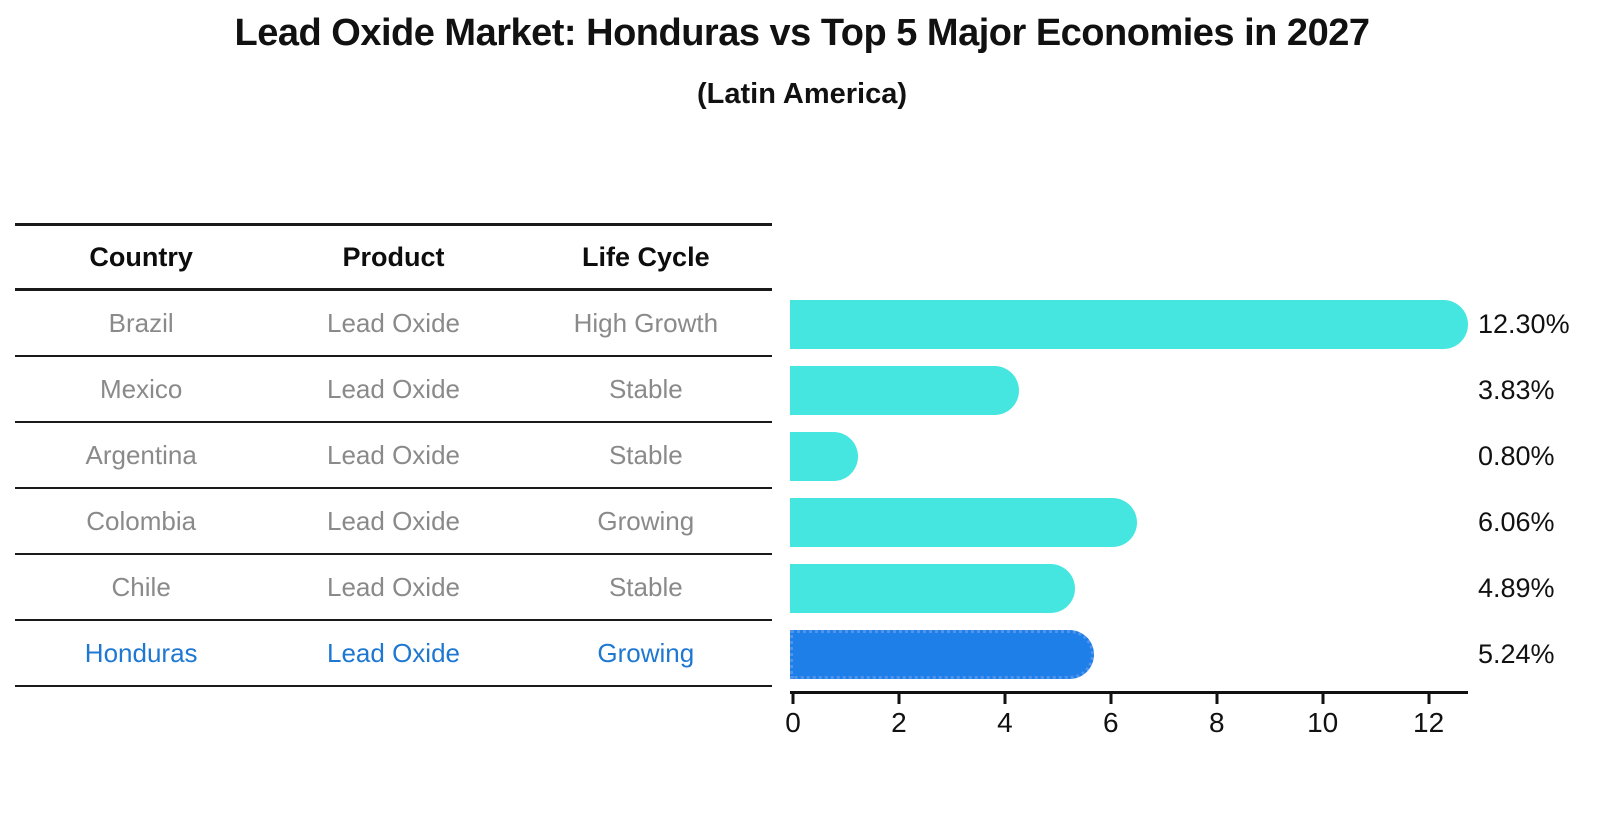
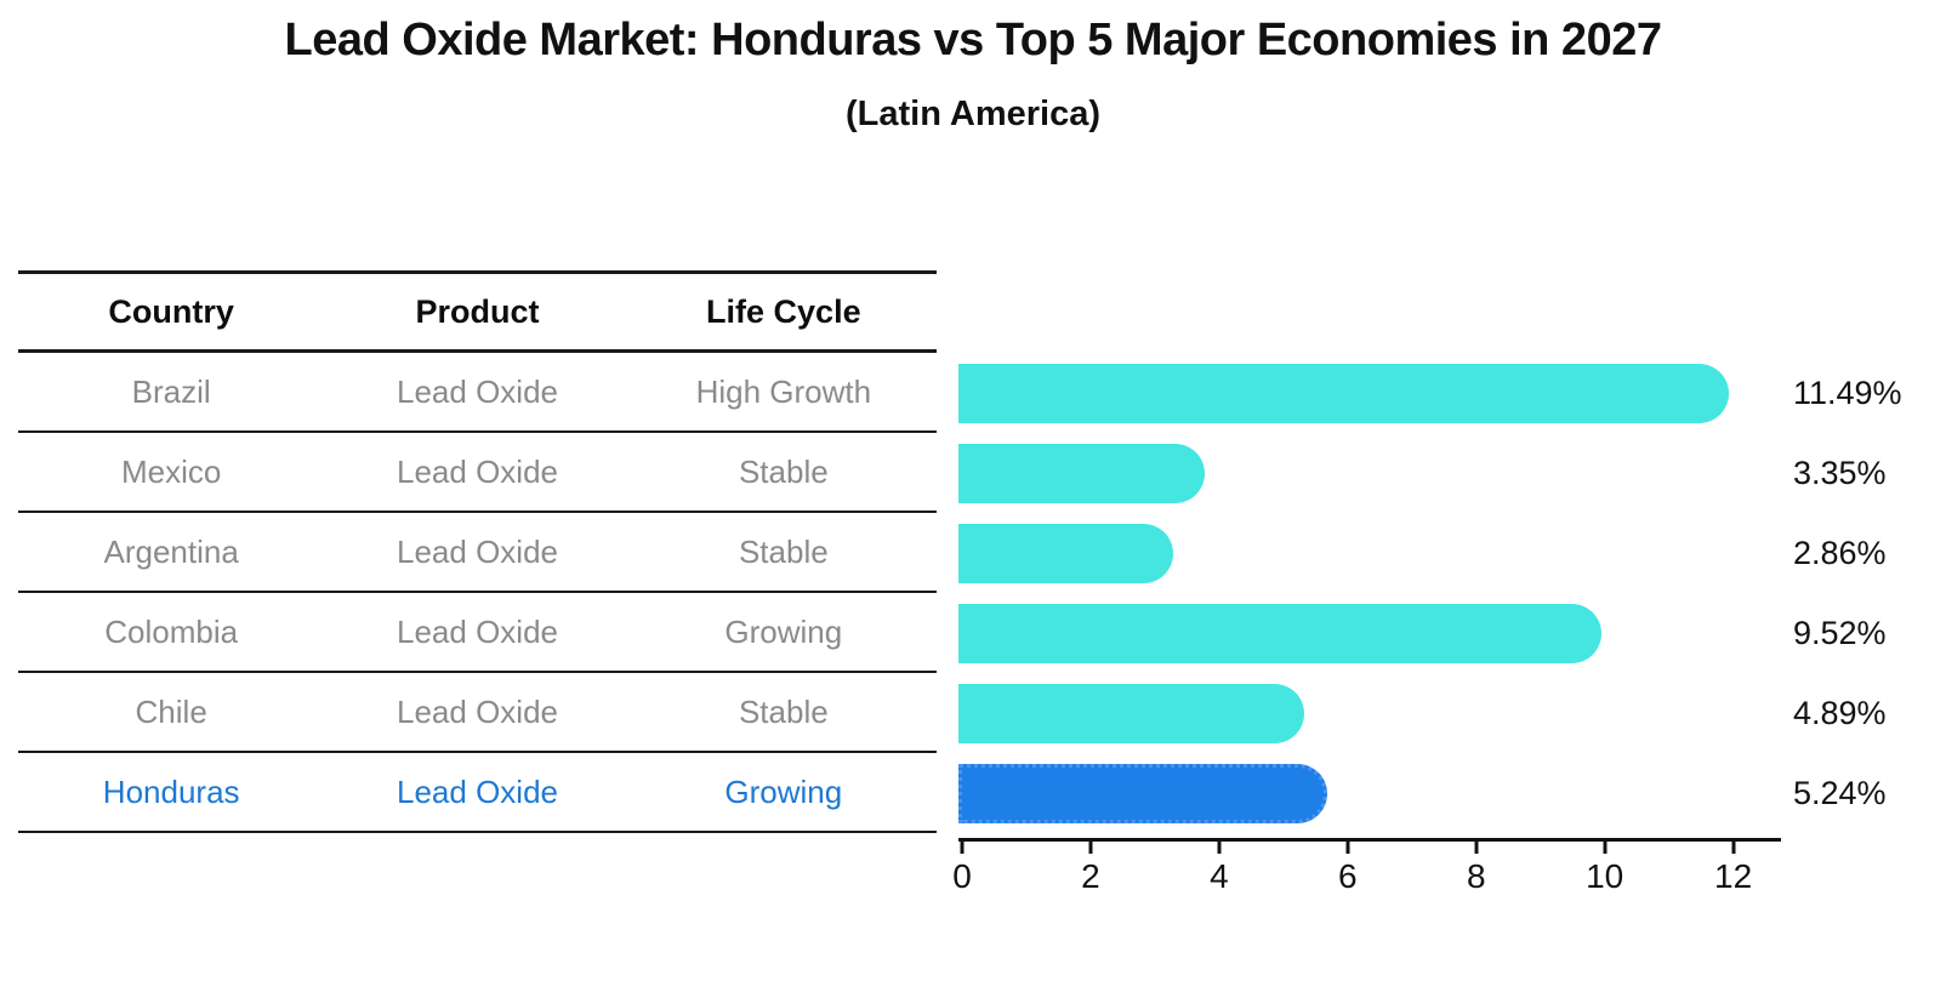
Brazil: 12.30% -> 11.49%
Mexico: 3.83% -> 3.35%
Argentina: 0.80% -> 2.86%
Colombia: 6.06% -> 9.52%
